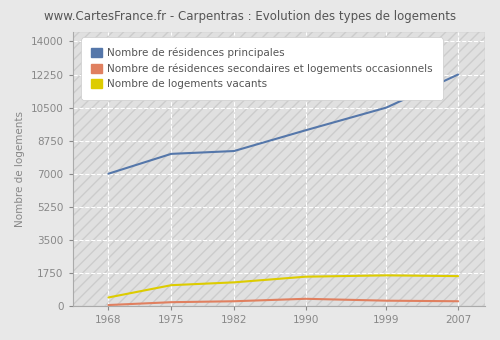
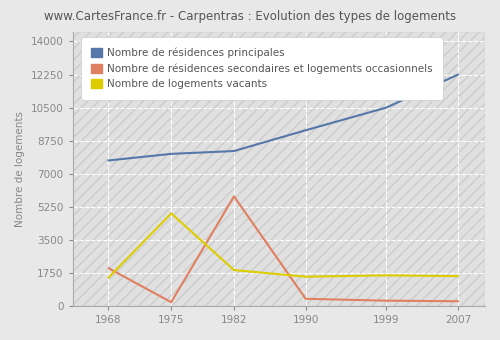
Nombre de résidences principales/1968: 7000 -> 7700
Nombre de résidences secondaires et logements occasionnels/1968: 0 -> 2000
Nombre de logements vacants/1968: 400 -> 1500
Nombre de logements vacants/1975: 1100 -> 4900
Nombre de résidences secondaires et logements occasionnels/1982: 200 -> 5800
Nombre de logements vacants/1982: 1200 -> 1900
